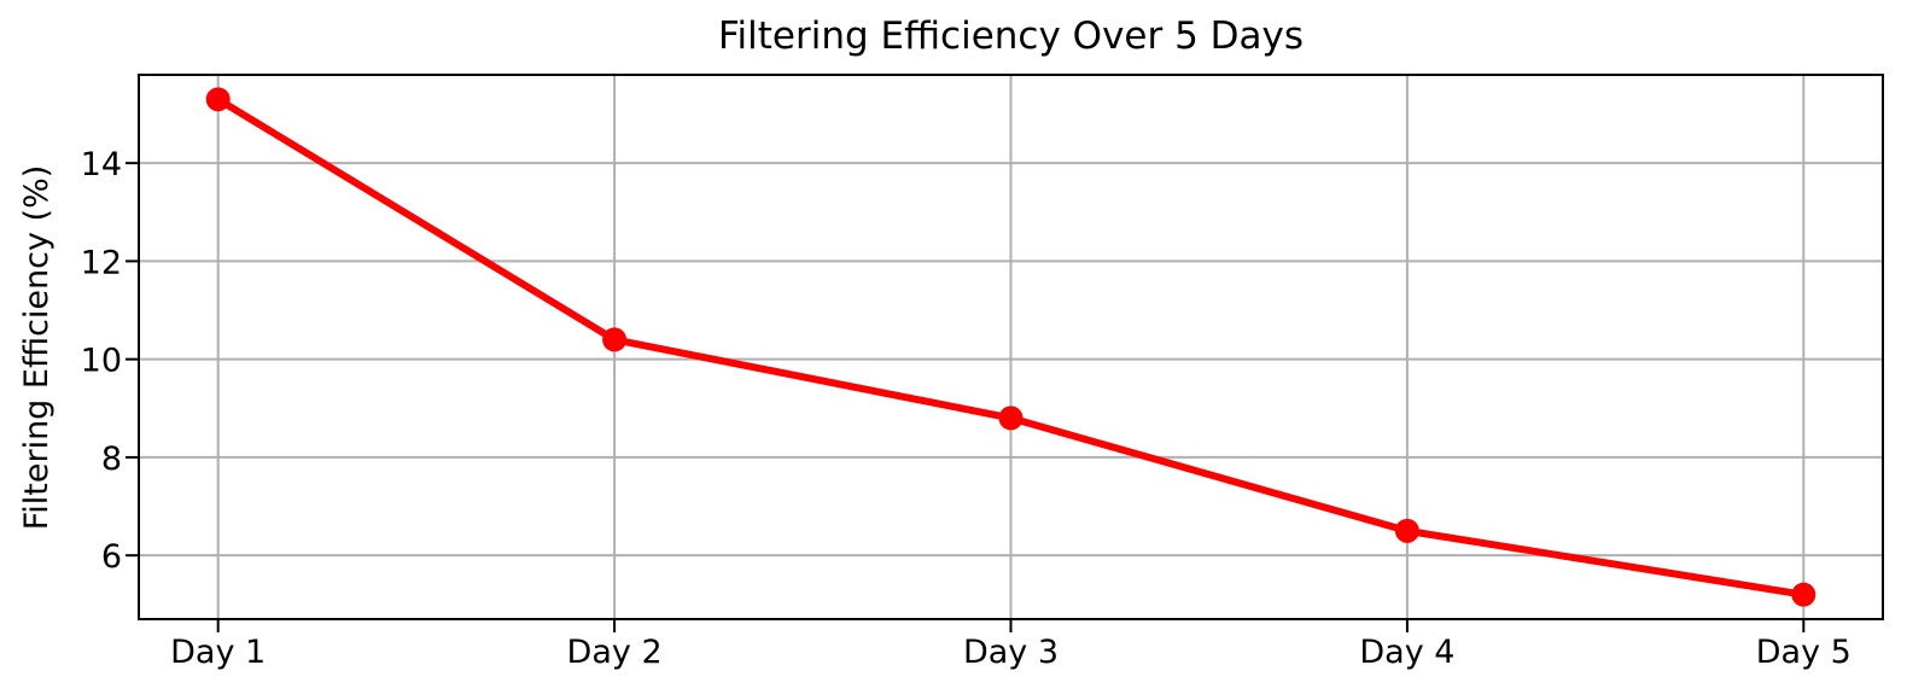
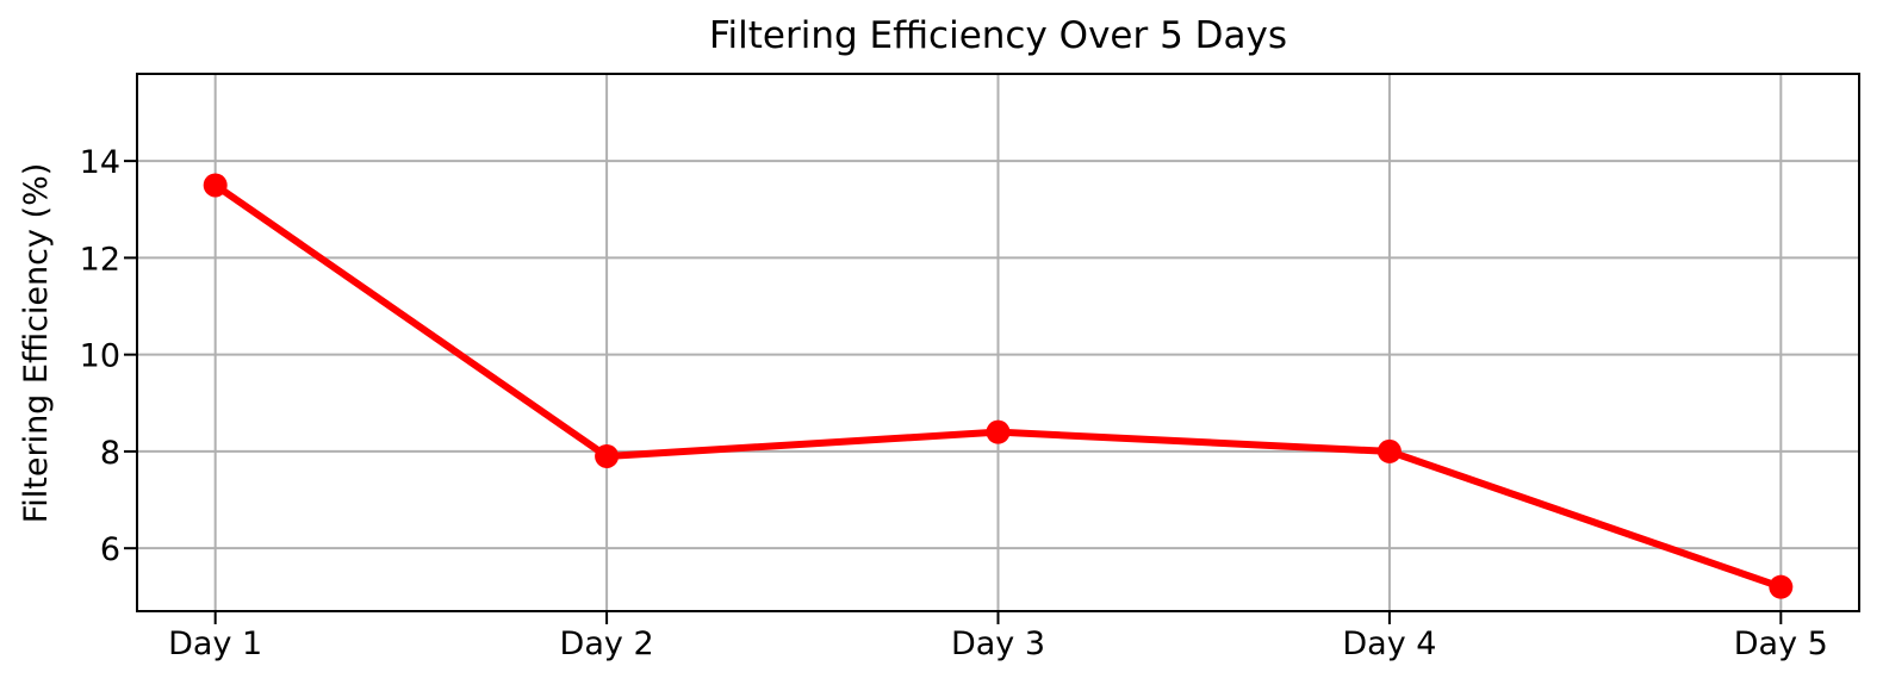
Day 1: 15.3 -> 13.5
Day 2: 10.4 -> 7.9
Day 3: 8.8 -> 8.4
Day 4: 6.5 -> 8.0
